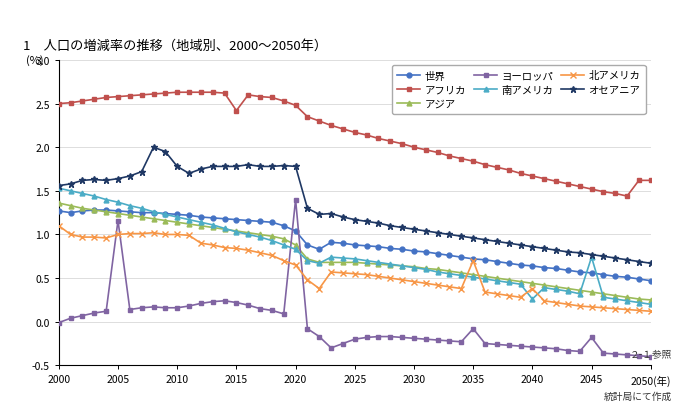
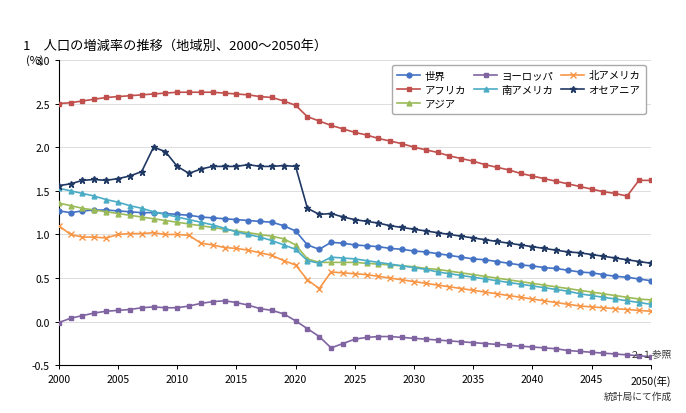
ヨーロッパ/2005: 1.16 -> 0.13
アフリカ/2015: 2.42 -> 2.61
ヨーロッパ/2020: 1.40 -> 0.01
ヨーロッパ/2035: -0.08 -> -0.24
北アメリカ/2035: 0.70 -> 0.36
南アメリカ/2040: 0.26 -> 0.41
北アメリカ/2040: 0.38 -> 0.26
ヨーロッパ/2045: -0.18 -> -0.35
南アメリカ/2045: 0.74 -> 0.30
